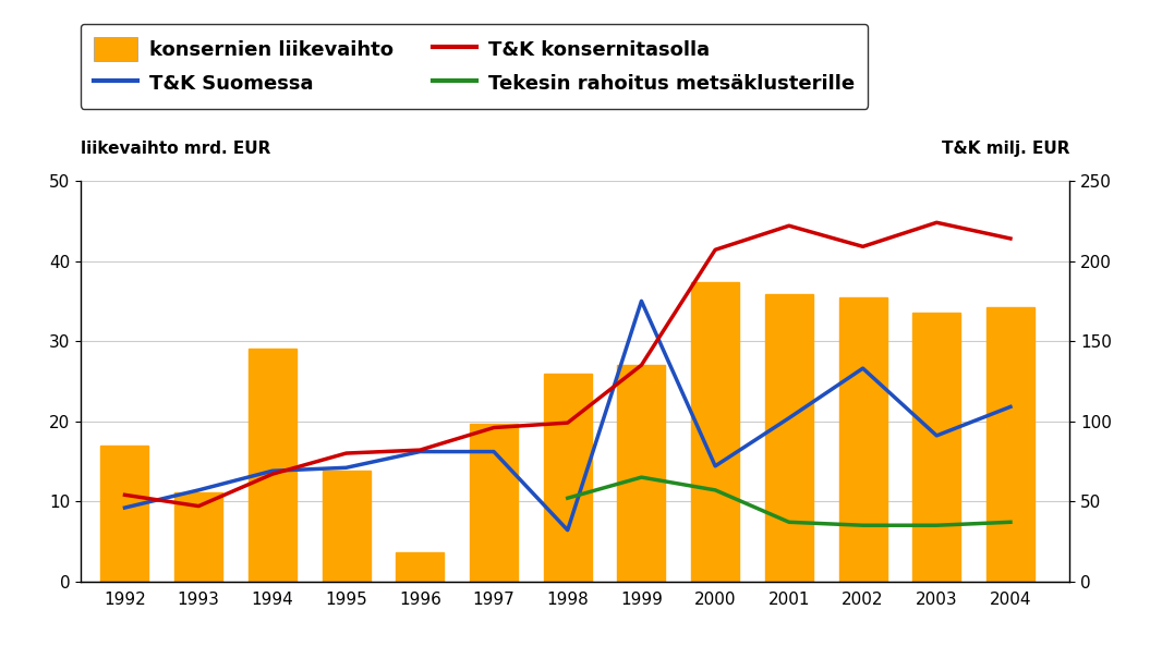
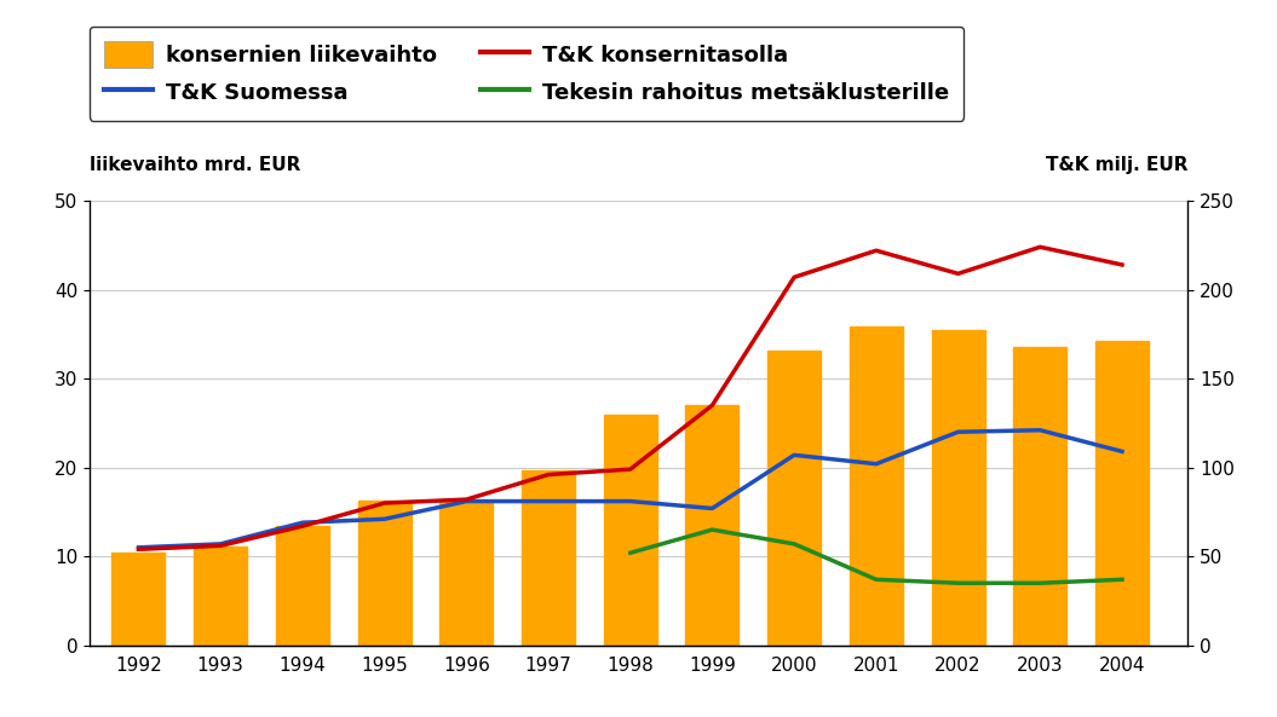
konsernien liikevaihto/1992: 17.0 -> 10.4
T&K Suomessa/1992: 46 -> 55
T&K konsernitasolla/1993: 47 -> 56
konsernien liikevaihto/1994: 29.0 -> 13.4
konsernien liikevaihto/1995: 13.8 -> 16.3
konsernien liikevaihto/1996: 3.6 -> 16.1
T&K Suomessa/1998: 32 -> 81
T&K Suomessa/1999: 175 -> 77
konsernien liikevaihto/2000: 37.4 -> 33.2
T&K Suomessa/2000: 72 -> 107
T&K Suomessa/2002: 133 -> 120
T&K Suomessa/2003: 91 -> 121
